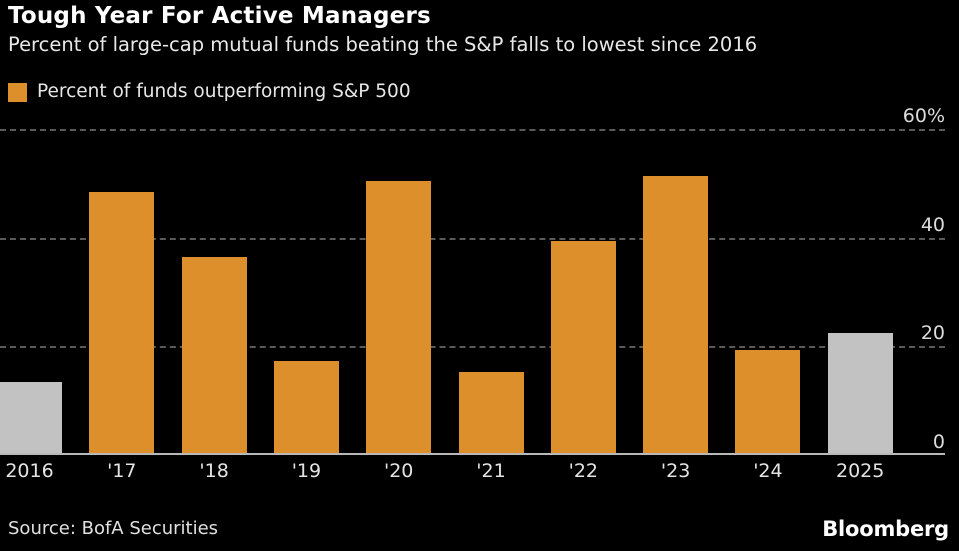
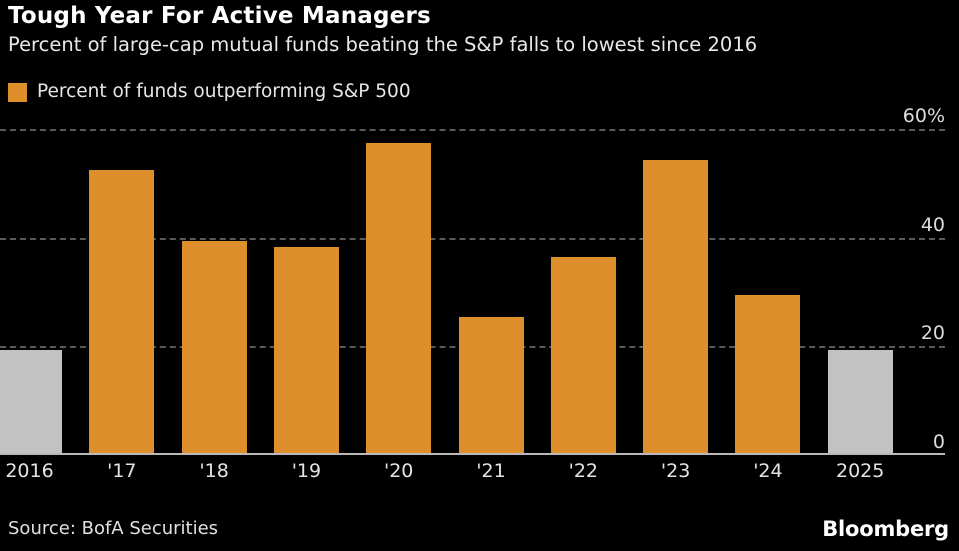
2016: 13% -> 19%
'17: 48% -> 52%
'18: 36% -> 39%
'19: 17% -> 38%
'20: 50% -> 57%
'21: 15% -> 25%
'22: 39% -> 36%
'23: 51% -> 54%
'24: 19% -> 29%
2025: 22% -> 19%
